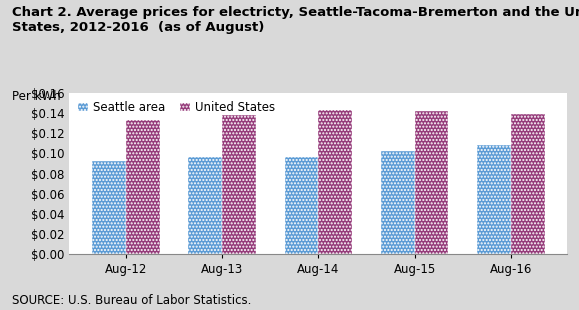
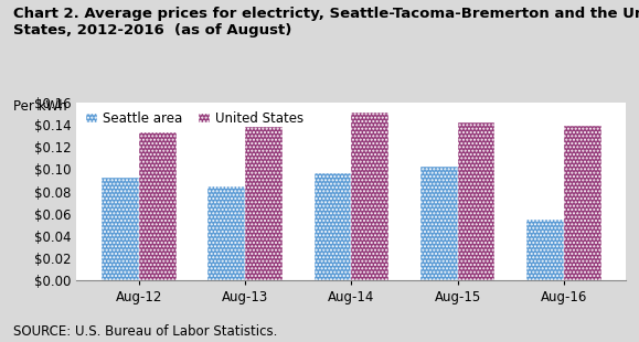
Seattle area/Aug-13: $0.096 -> $0.085
United States/Aug-14: $0.143 -> $0.151
Seattle area/Aug-16: $0.108 -> $0.055
